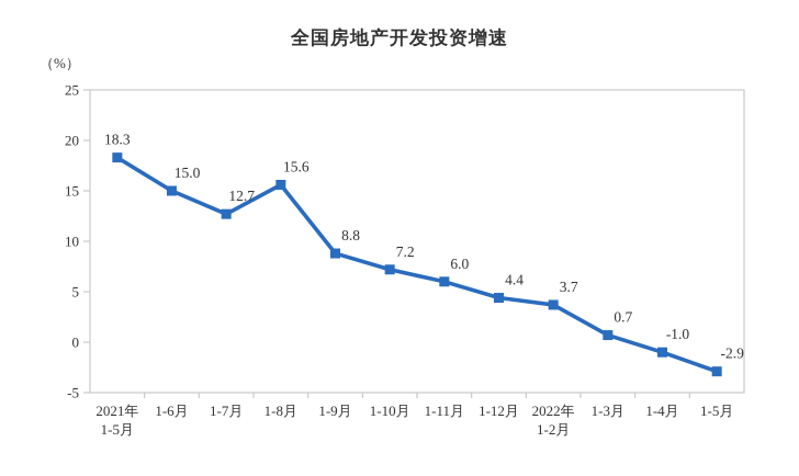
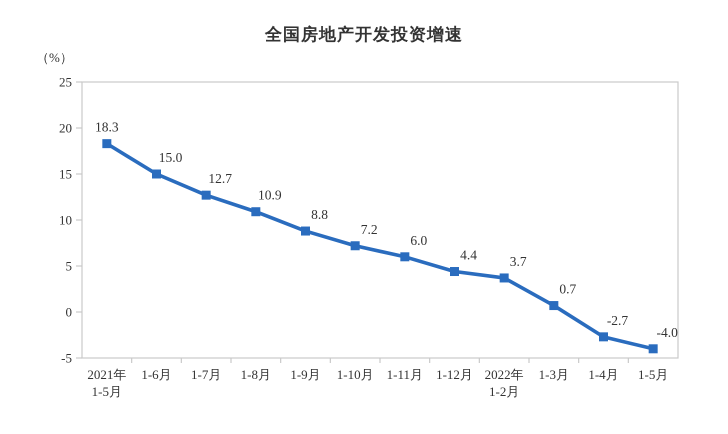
1-8月: 15.6 -> 10.9
1-4月: -1.0 -> -2.7
1-5月: -2.9 -> -4.0
